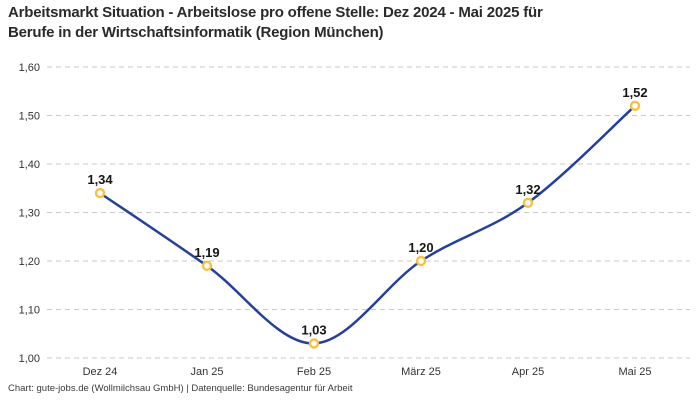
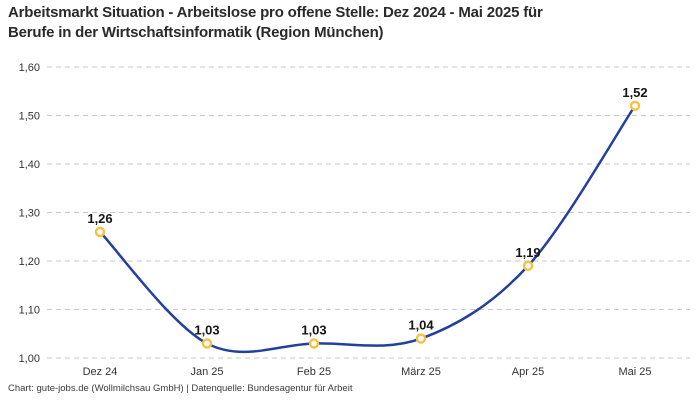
Dez 24: 1,34 -> 1,26
Jan 25: 1,19 -> 1,03
März 25: 1,20 -> 1,04
Apr 25: 1,32 -> 1,19
